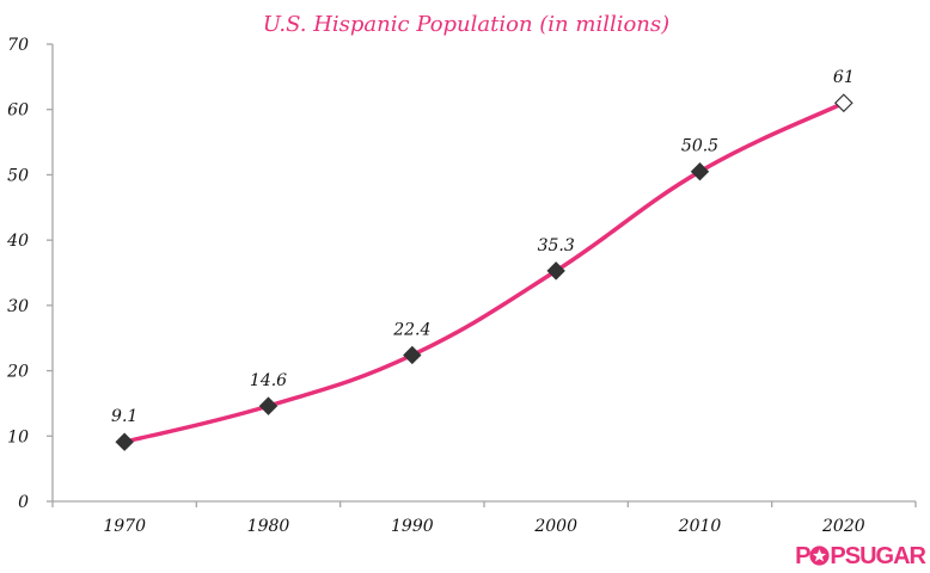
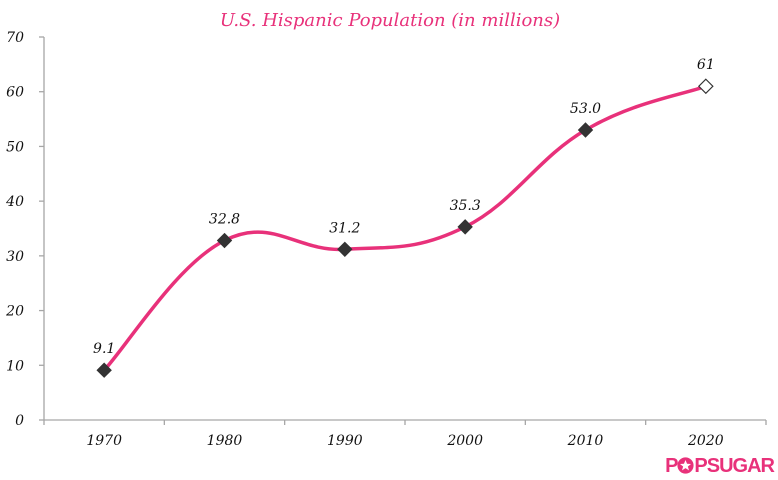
1980: 14.6 -> 32.8
1990: 22.4 -> 31.2
2010: 50.5 -> 53.0
